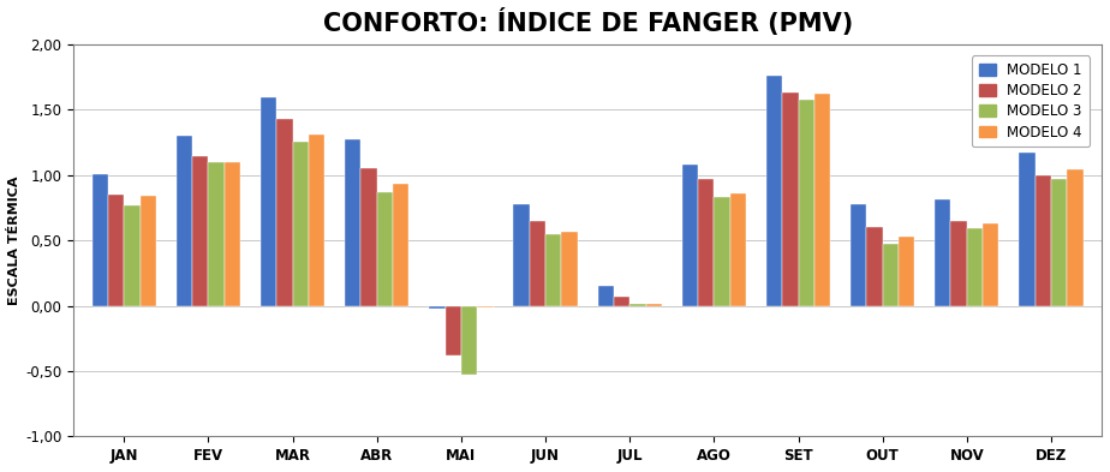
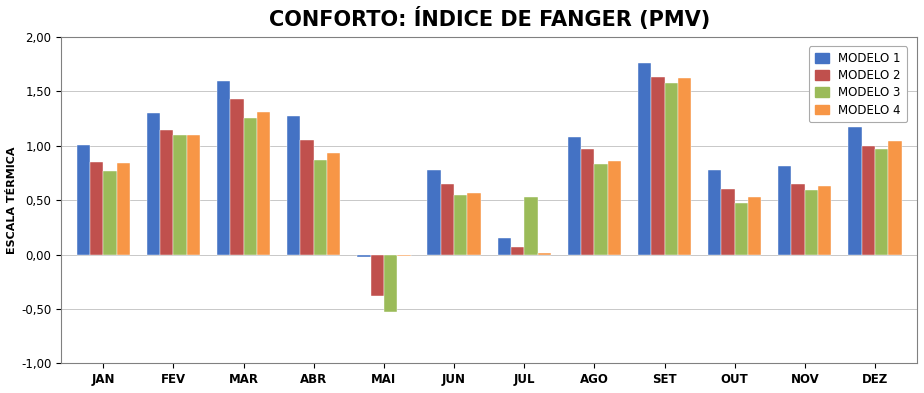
MODELO 3/JUL: 0,01 -> 0,53
